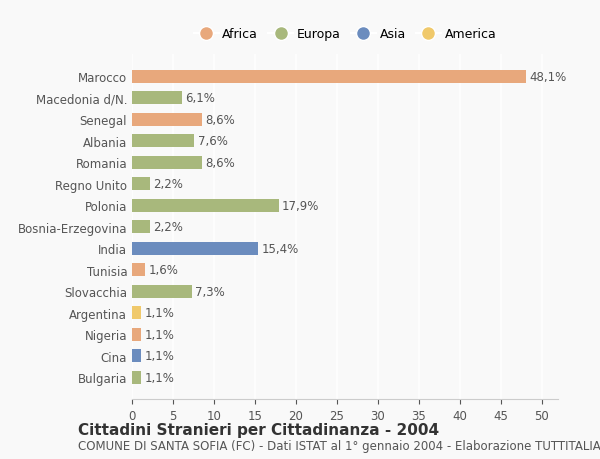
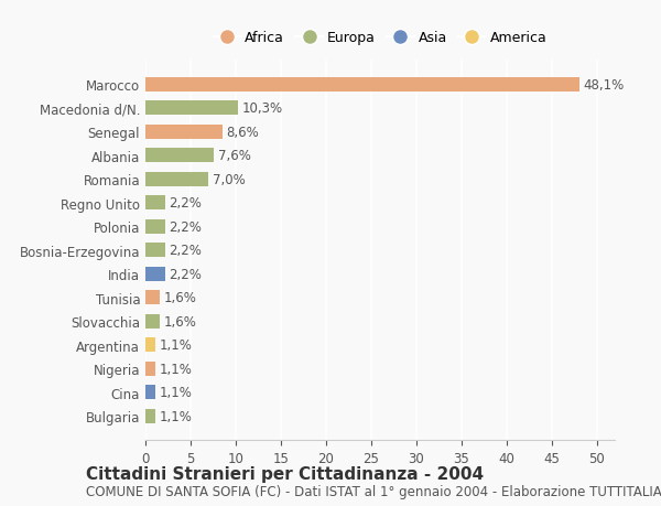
Macedonia d/N.: 6,1% -> 10,3%
Romania: 8,6% -> 7,0%
Polonia: 17,9% -> 2,2%
India: 15,4% -> 2,2%
Slovacchia: 7,3% -> 1,6%
